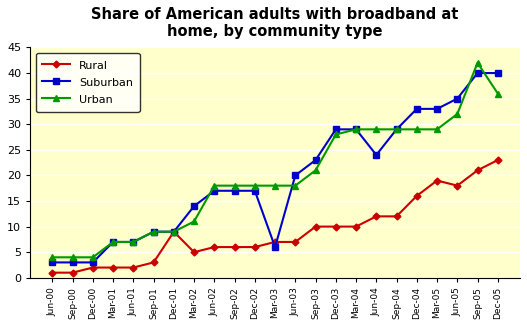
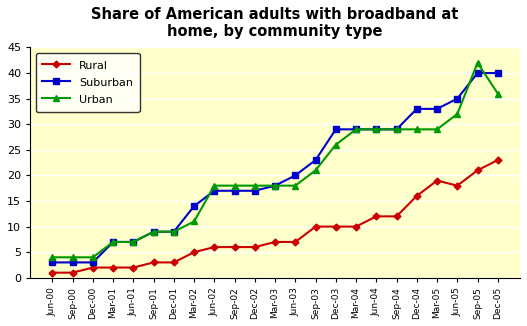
Rural/Dec-01: 9 -> 3
Suburban/Mar-03: 6 -> 18
Urban/Dec-03: 28 -> 26
Suburban/Jun-04: 24 -> 29
